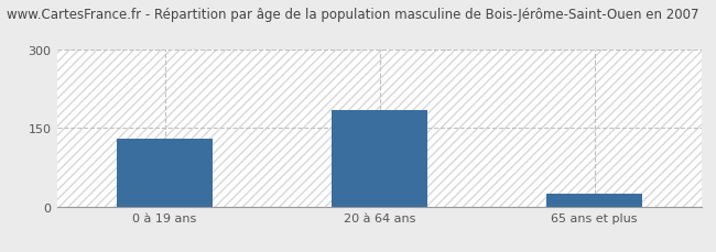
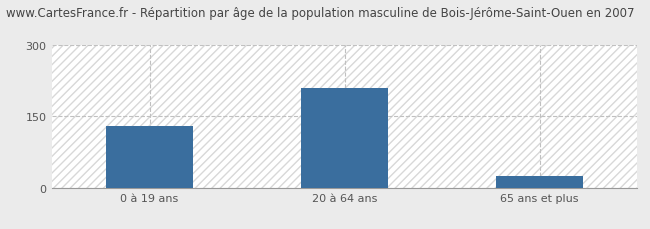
20 à 64 ans: 185 -> 210
